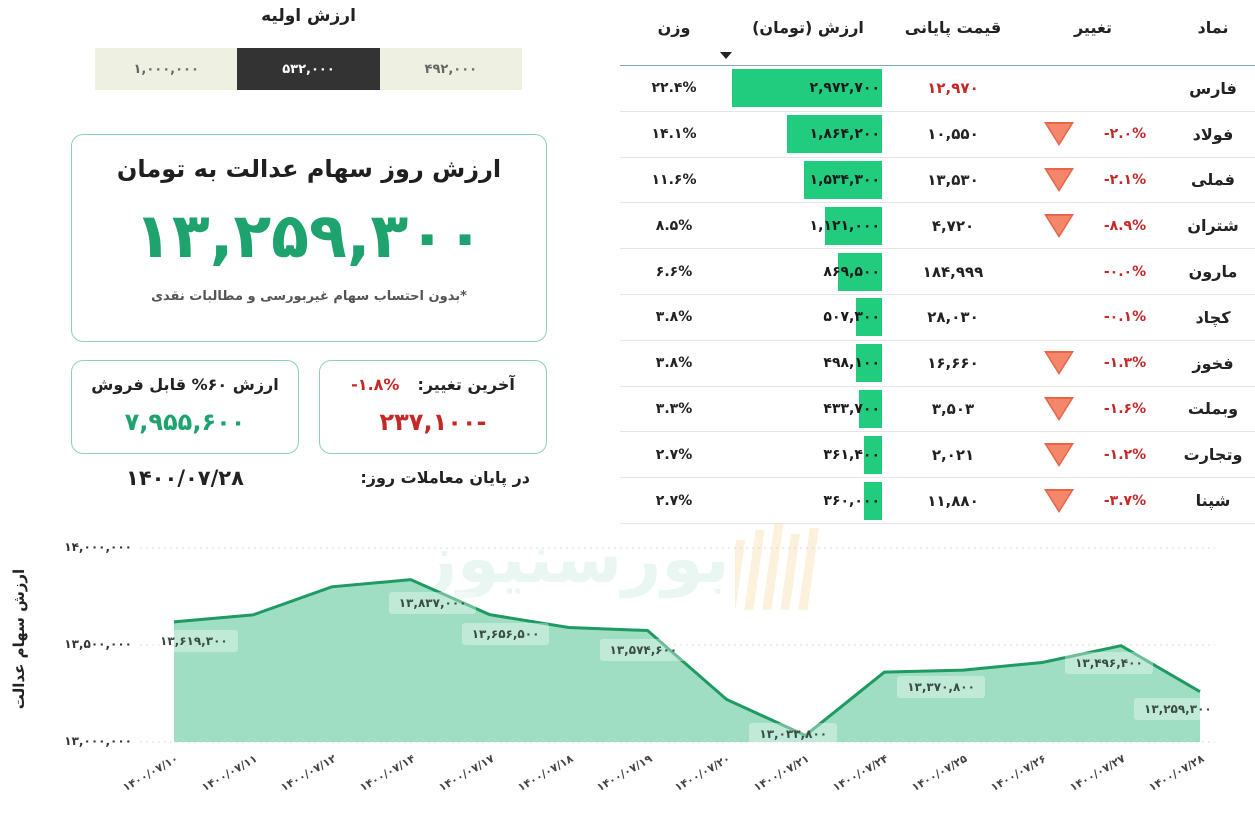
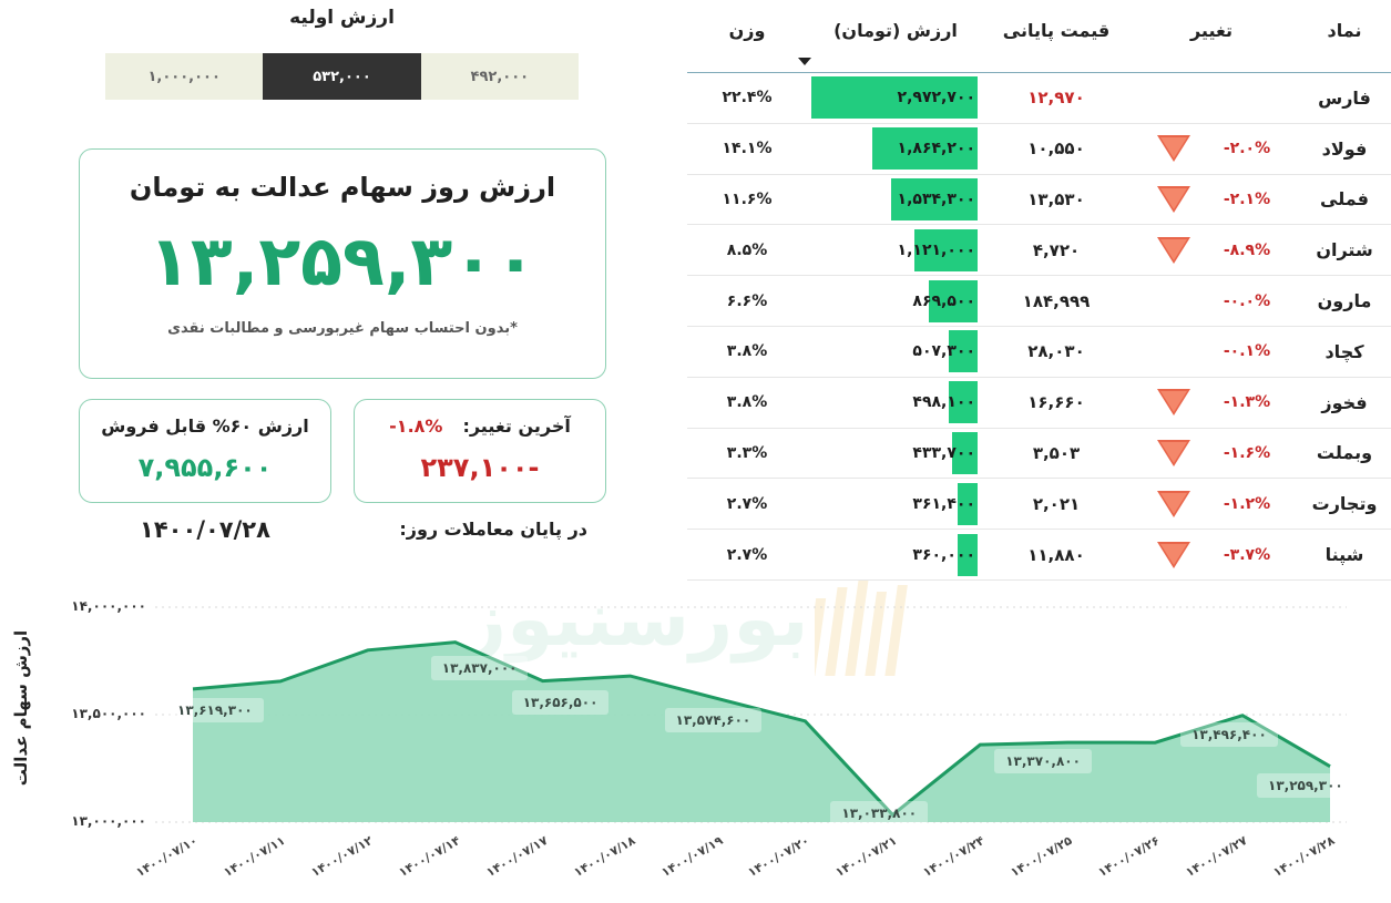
۱۴۰۰/۰۷/۱۸: 13590000 -> 13680000
۱۴۰۰/۰۷/۲۰: 13220000 -> 13470000
۱۴۰۰/۰۷/۲۶: 13410000 -> 13370000
